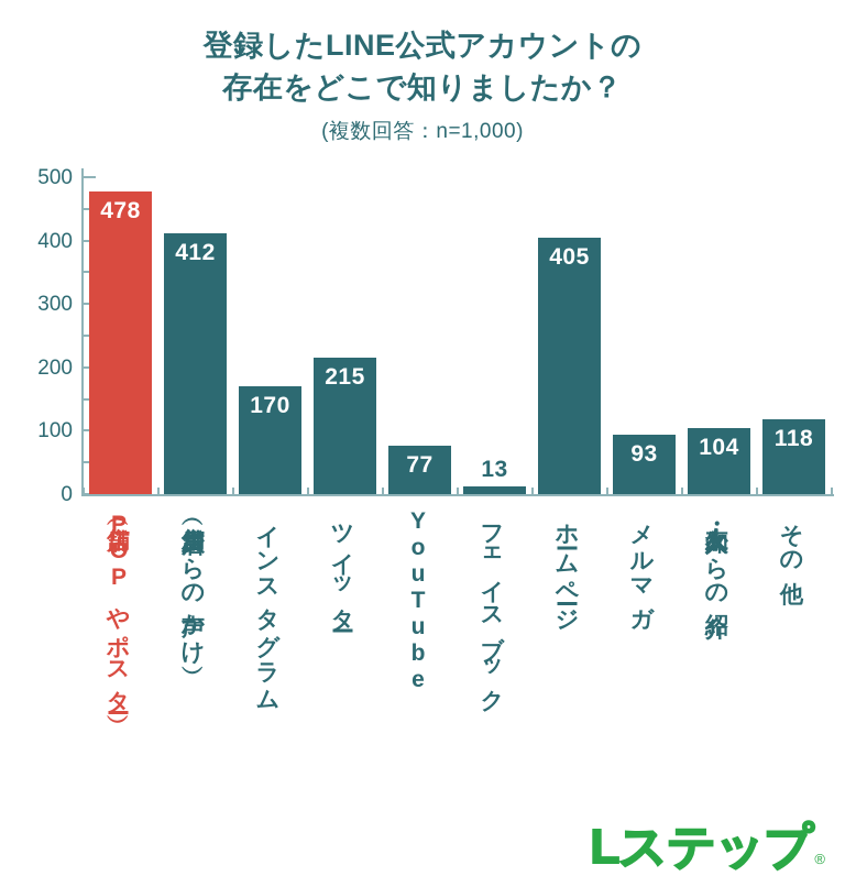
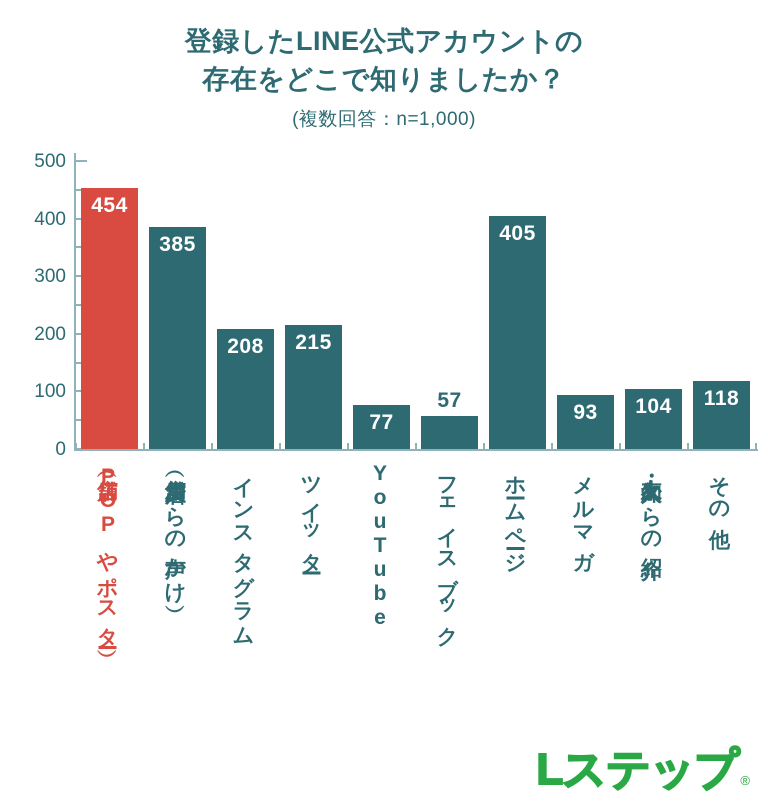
店舗（POPやポスター）: 478 -> 454
店舗（店員からの声かけ）: 412 -> 385
インスタグラム: 170 -> 208
フェイスブック: 13 -> 57
